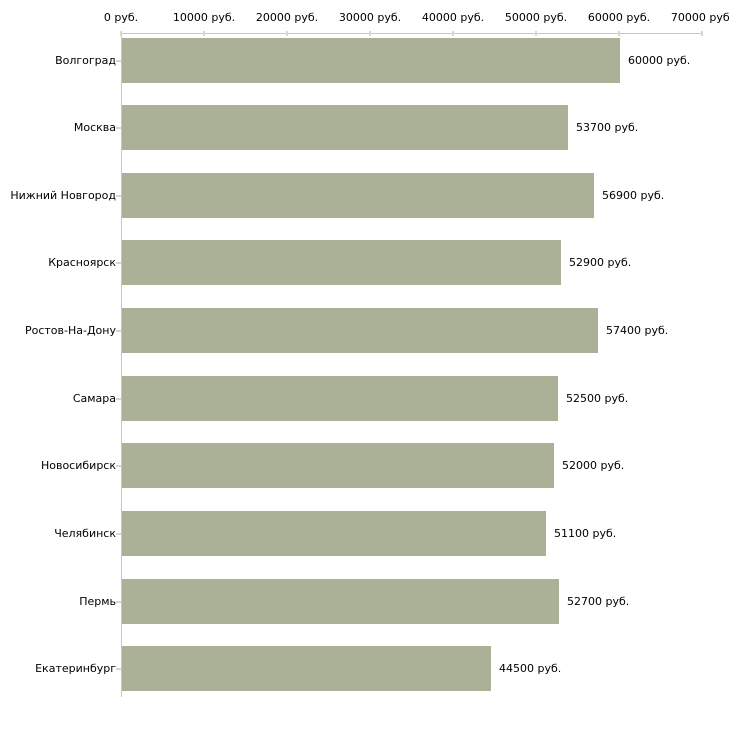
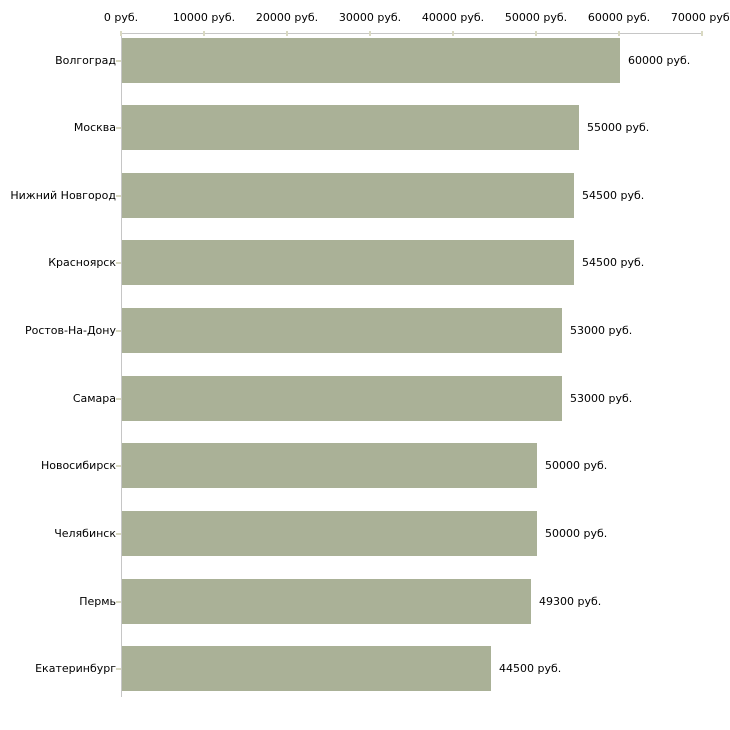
Москва: 53700 -> 55000
Нижний Новгород: 56900 -> 54500
Красноярск: 52900 -> 54500
Ростов-На-Дону: 57400 -> 53000
Самара: 52500 -> 53000
Новосибирск: 52000 -> 50000
Челябинск: 51100 -> 50000
Пермь: 52700 -> 49300
